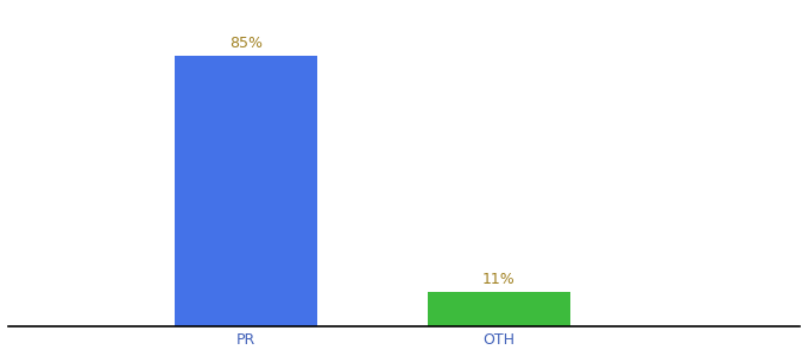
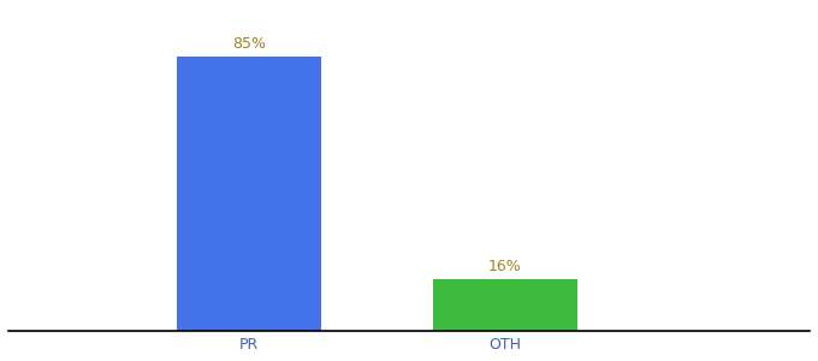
OTH: 11% -> 16%
